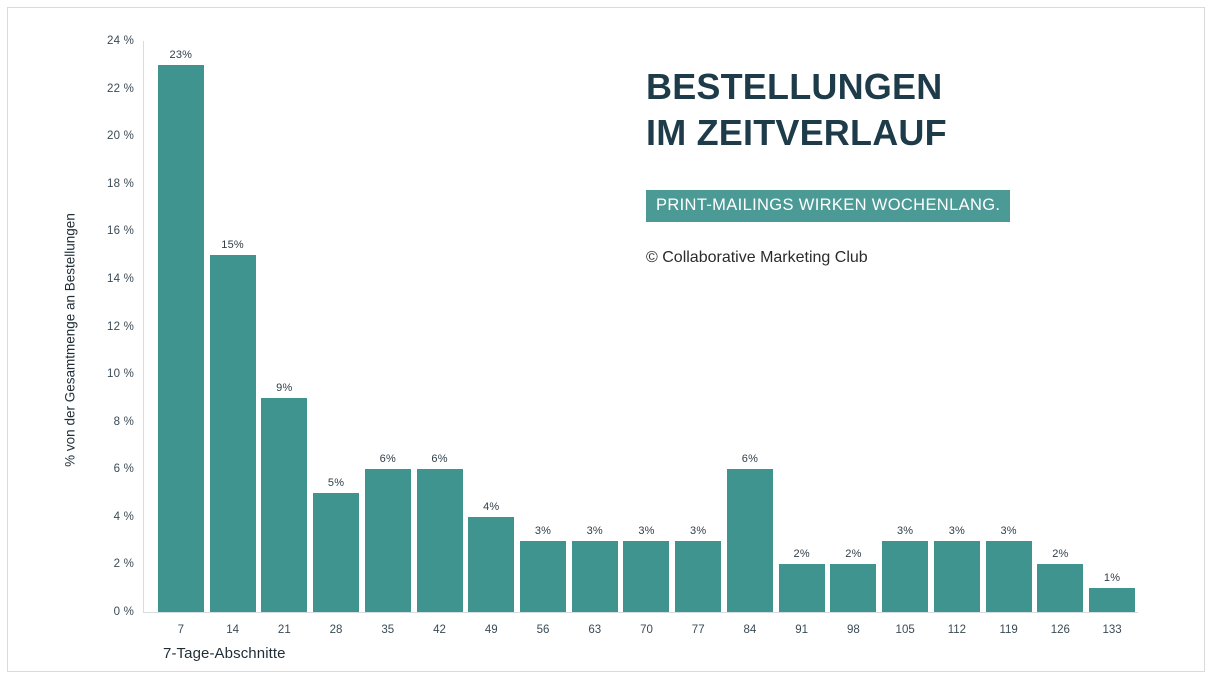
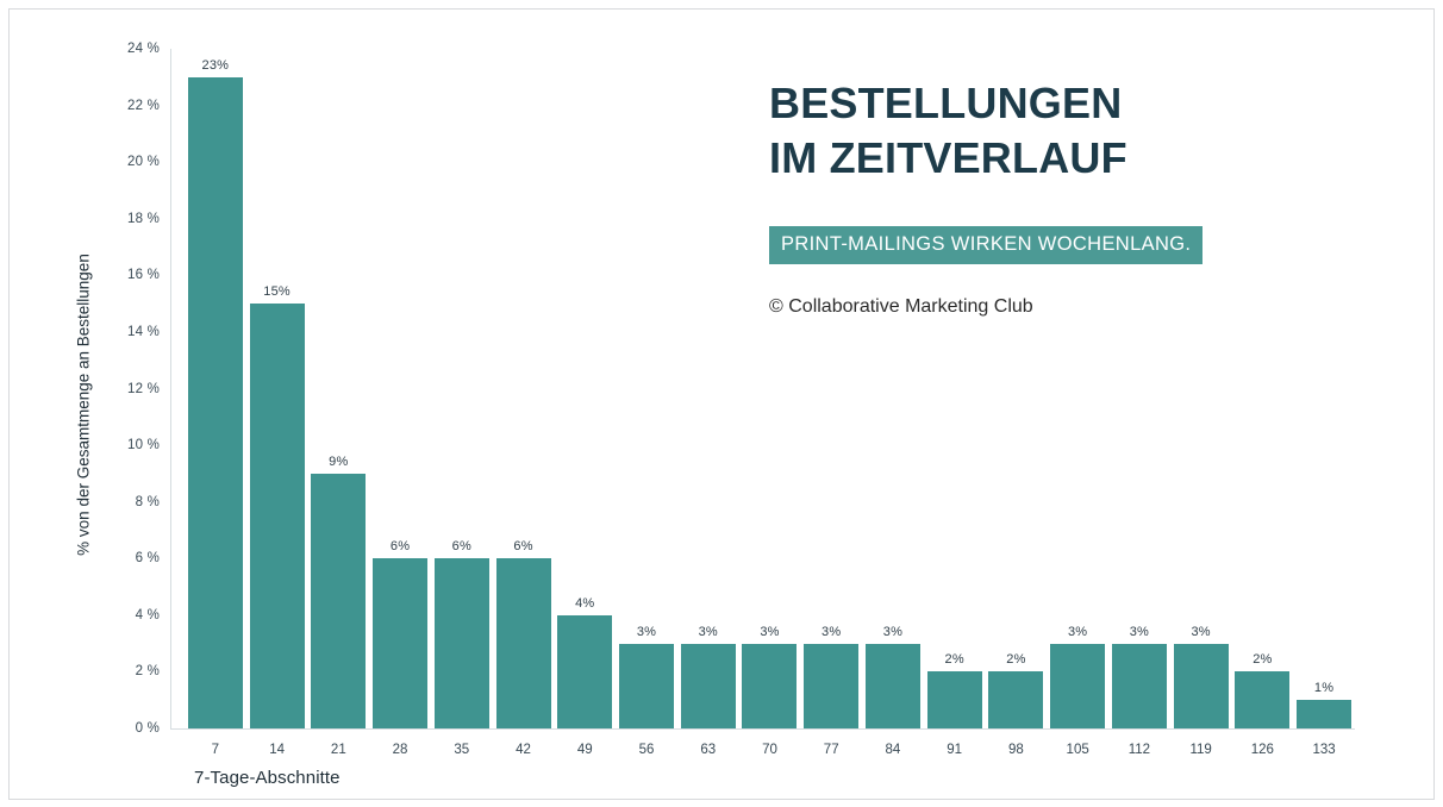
28: 5% -> 6%
84: 6% -> 3%
